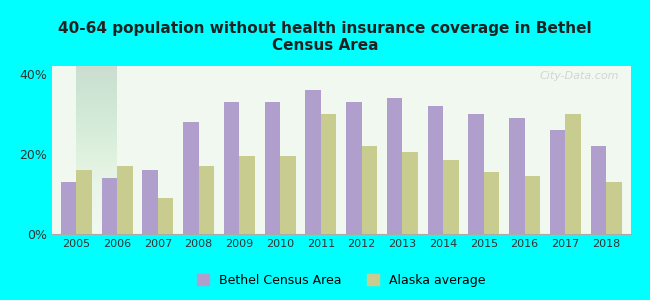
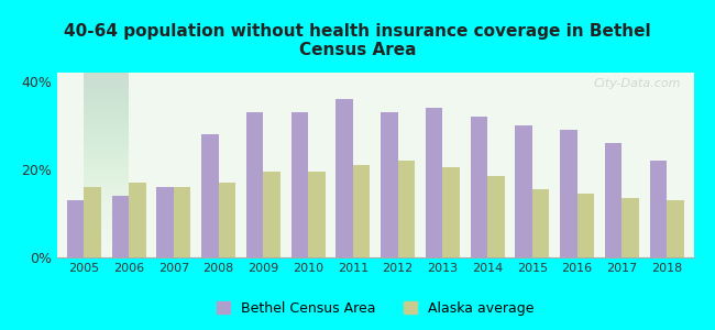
Alaska average/2007: 9.0% -> 16.0%
Alaska average/2011: 30.0% -> 21.0%
Alaska average/2017: 30.0% -> 13.5%
